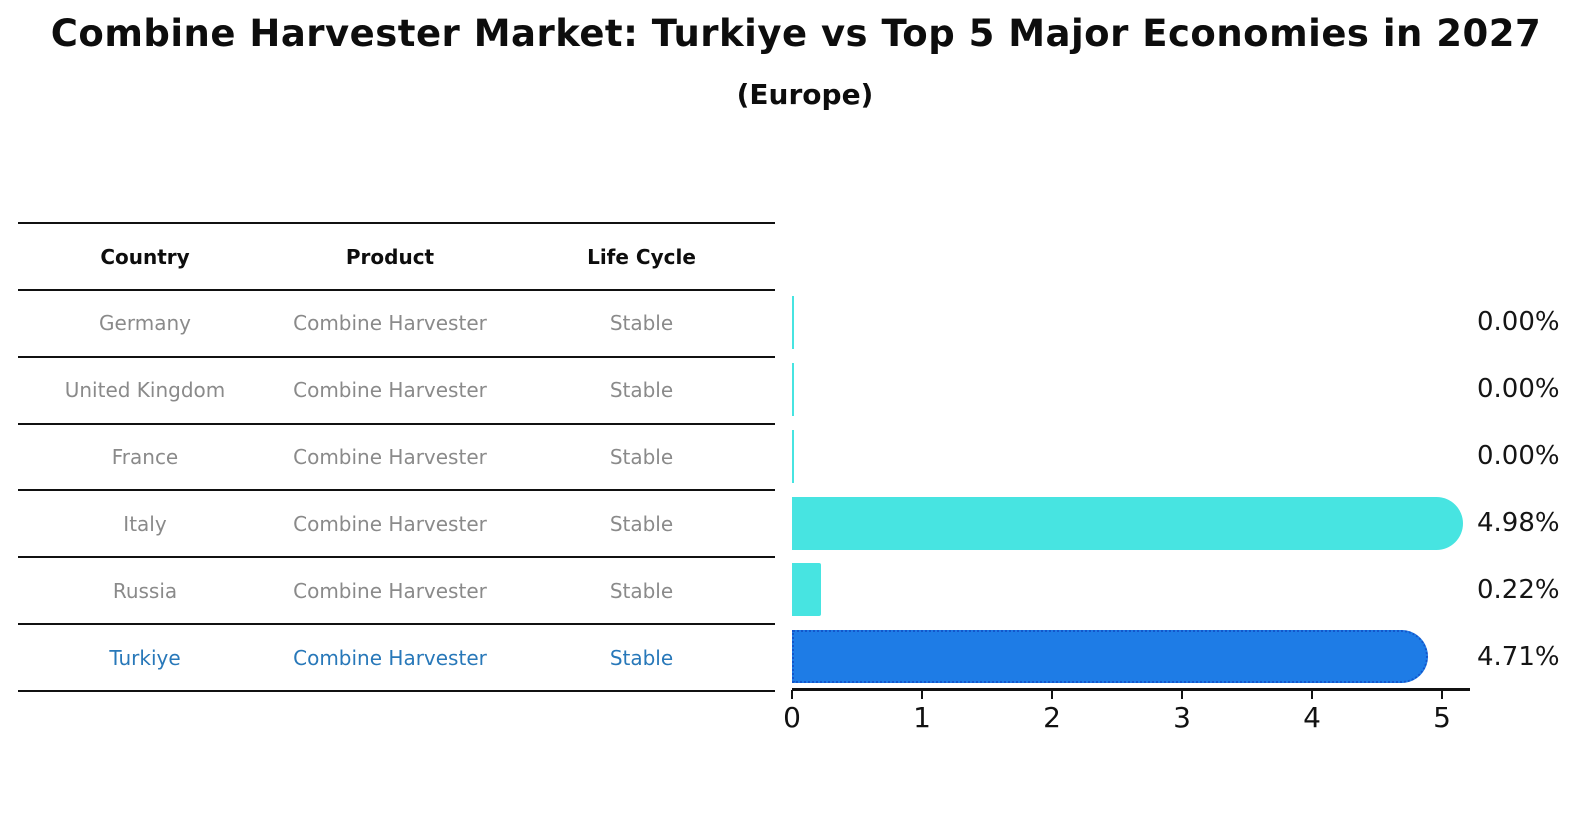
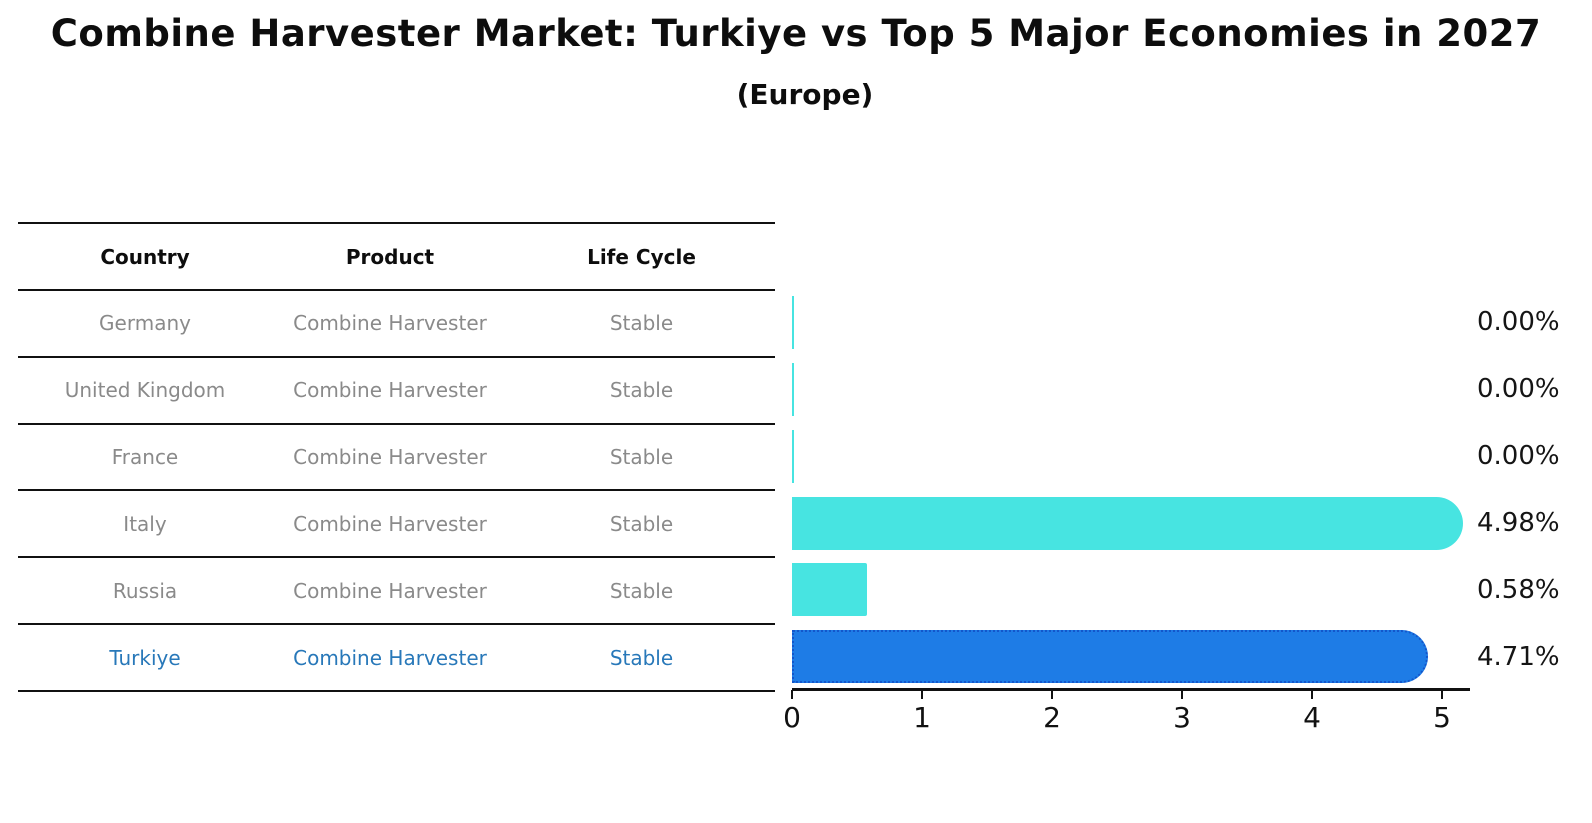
Russia: 0.22% -> 0.58%
